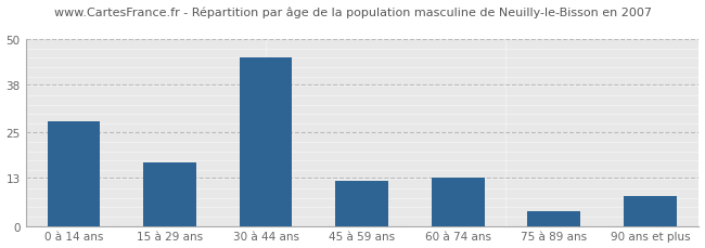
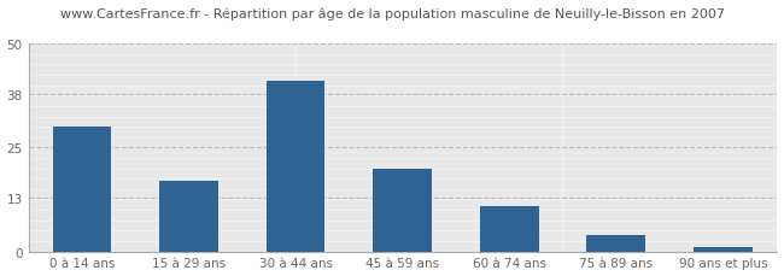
0 à 14 ans: 28 -> 30
30 à 44 ans: 45 -> 41
45 à 59 ans: 12 -> 20
60 à 74 ans: 13 -> 11
90 ans et plus: 8 -> 1
